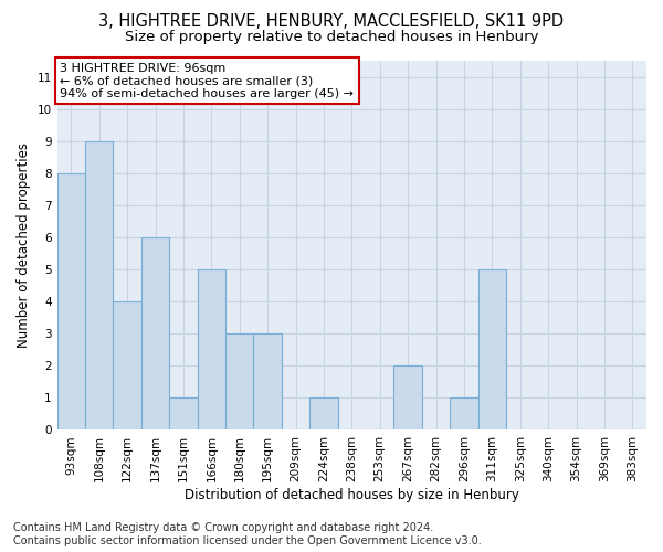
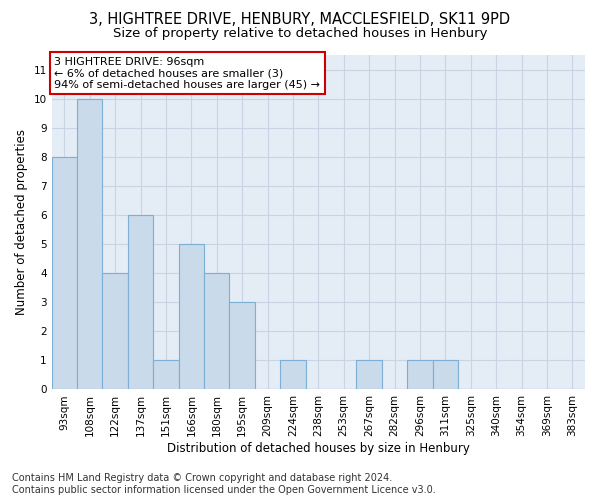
108sqm: 9 -> 10
180sqm: 3 -> 4
267sqm: 2 -> 1
311sqm: 5 -> 1
